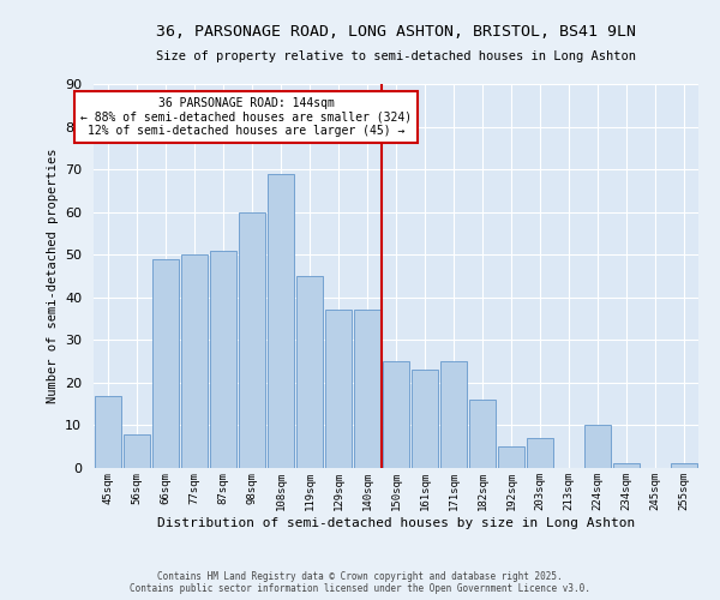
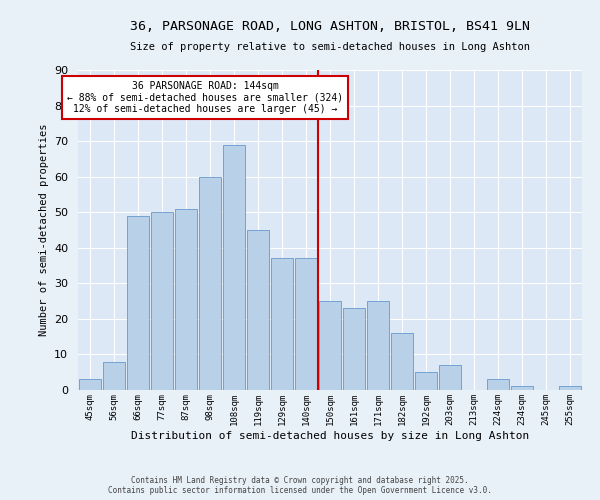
45sqm: 17 -> 3
224sqm: 10 -> 3
